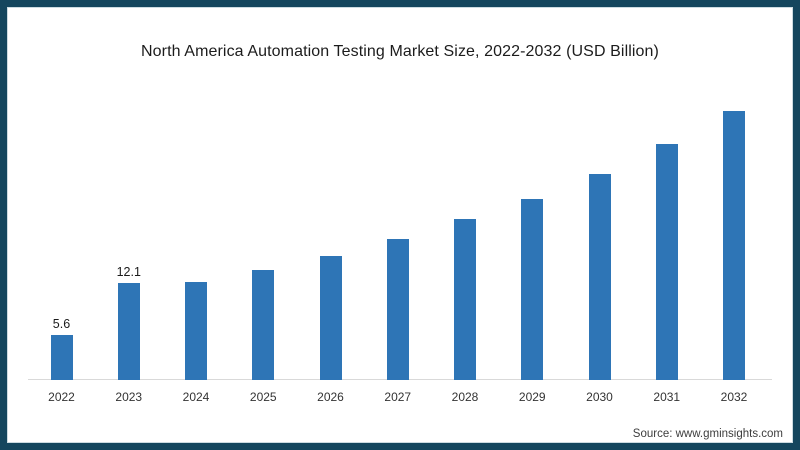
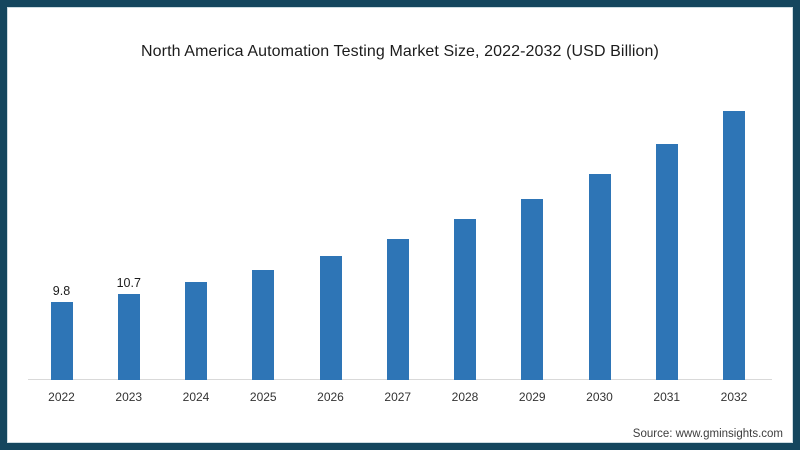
2022: 5.6 -> 9.8
2023: 12.1 -> 10.7
